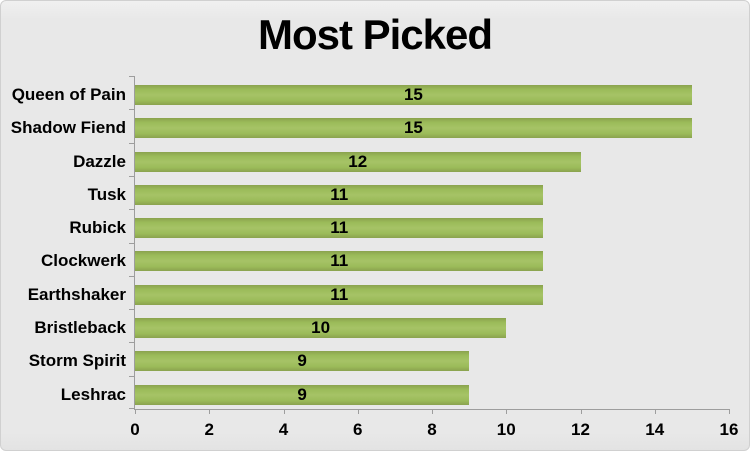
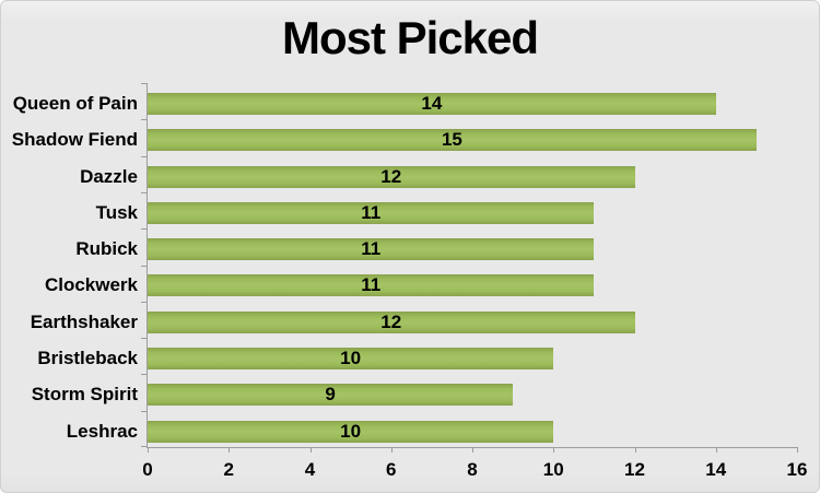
Queen of Pain: 15 -> 14
Earthshaker: 11 -> 12
Leshrac: 9 -> 10
